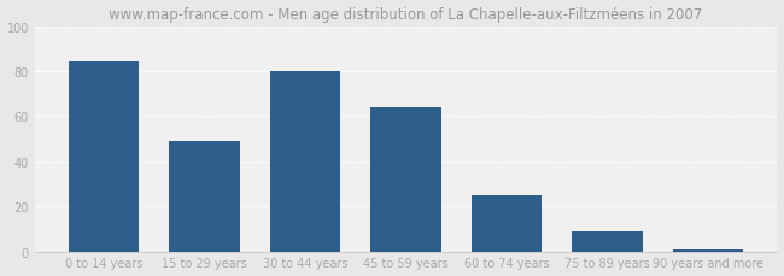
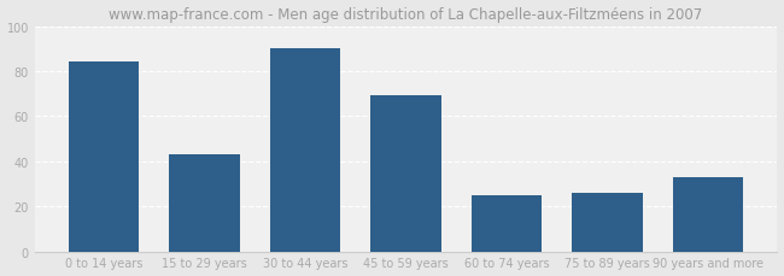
15 to 29 years: 49 -> 43
30 to 44 years: 80 -> 90
45 to 59 years: 64 -> 69
75 to 89 years: 9 -> 26
90 years and more: 1 -> 33
